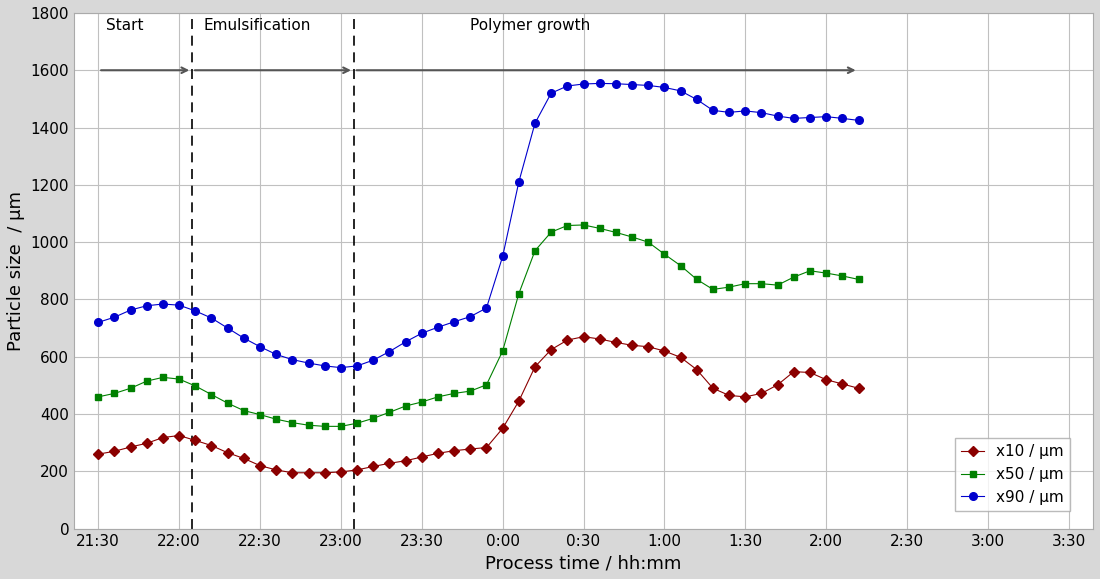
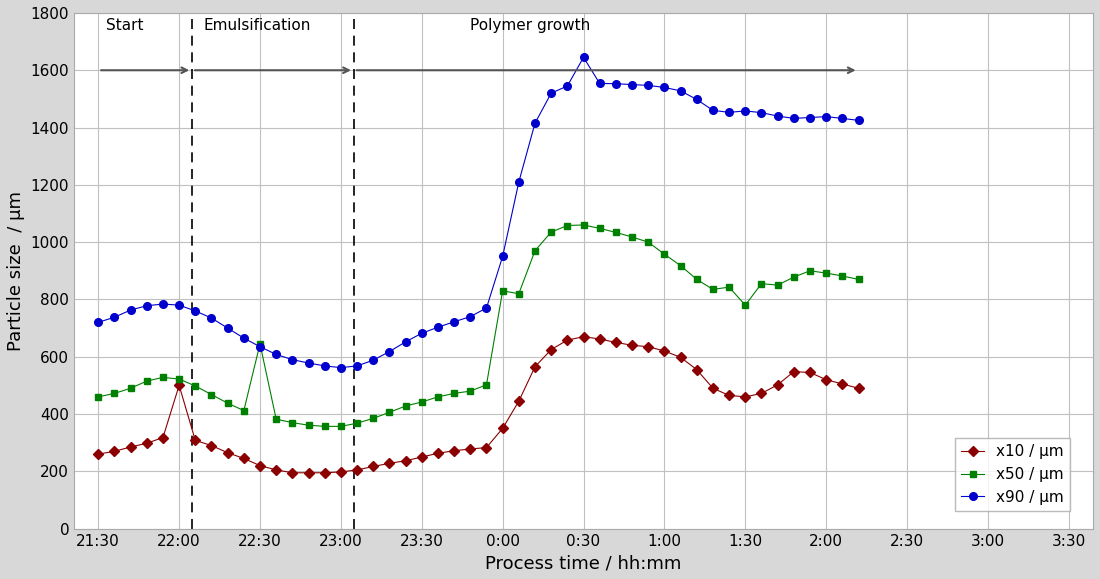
x10 / μm/22:00: 325 -> 500
x50 / μm/22:30: 398 -> 645
x50 / μm/0:00: 620 -> 830
x90 / μm/0:30: 1552 -> 1645
x50 / μm/1:30: 855 -> 780
